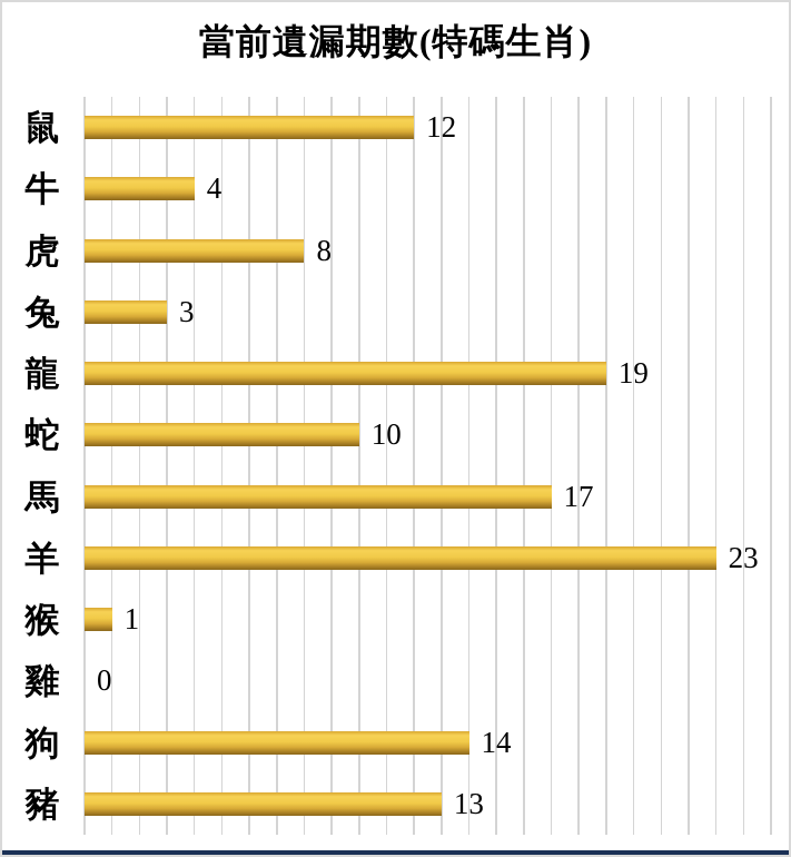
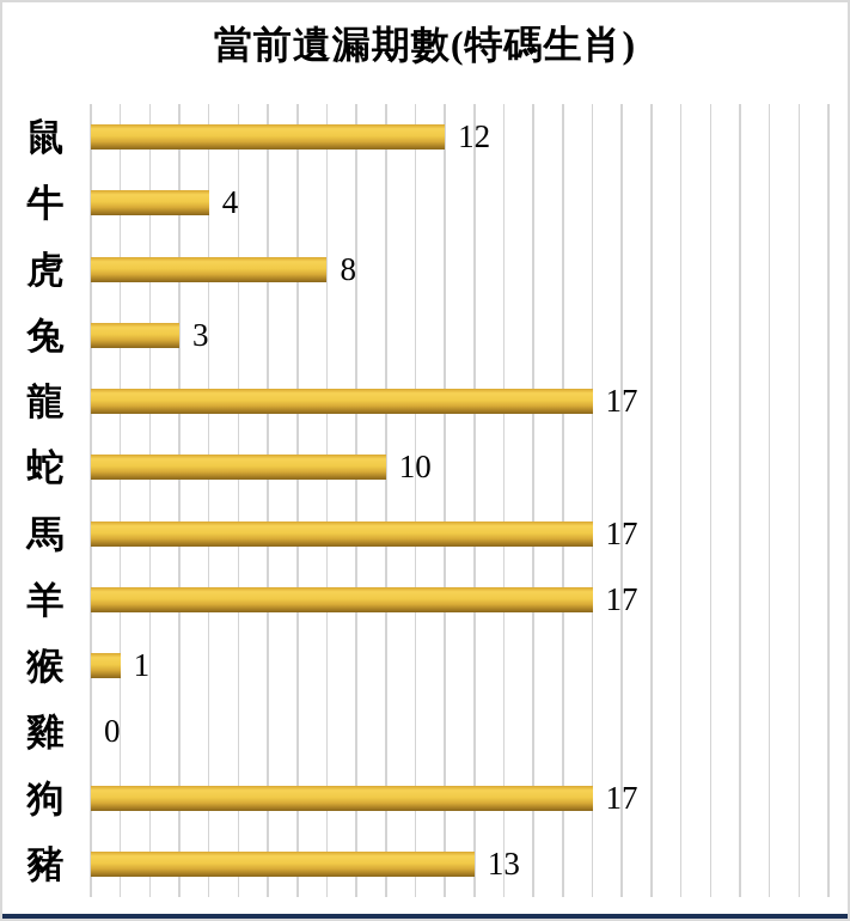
龍: 19 -> 17
羊: 23 -> 17
狗: 14 -> 17
